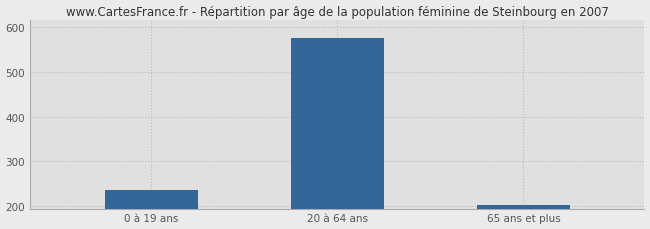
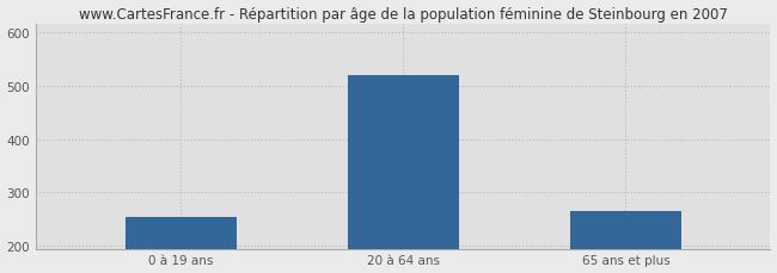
0 à 19 ans: 237 -> 255
20 à 64 ans: 576 -> 520
65 ans et plus: 204 -> 265
